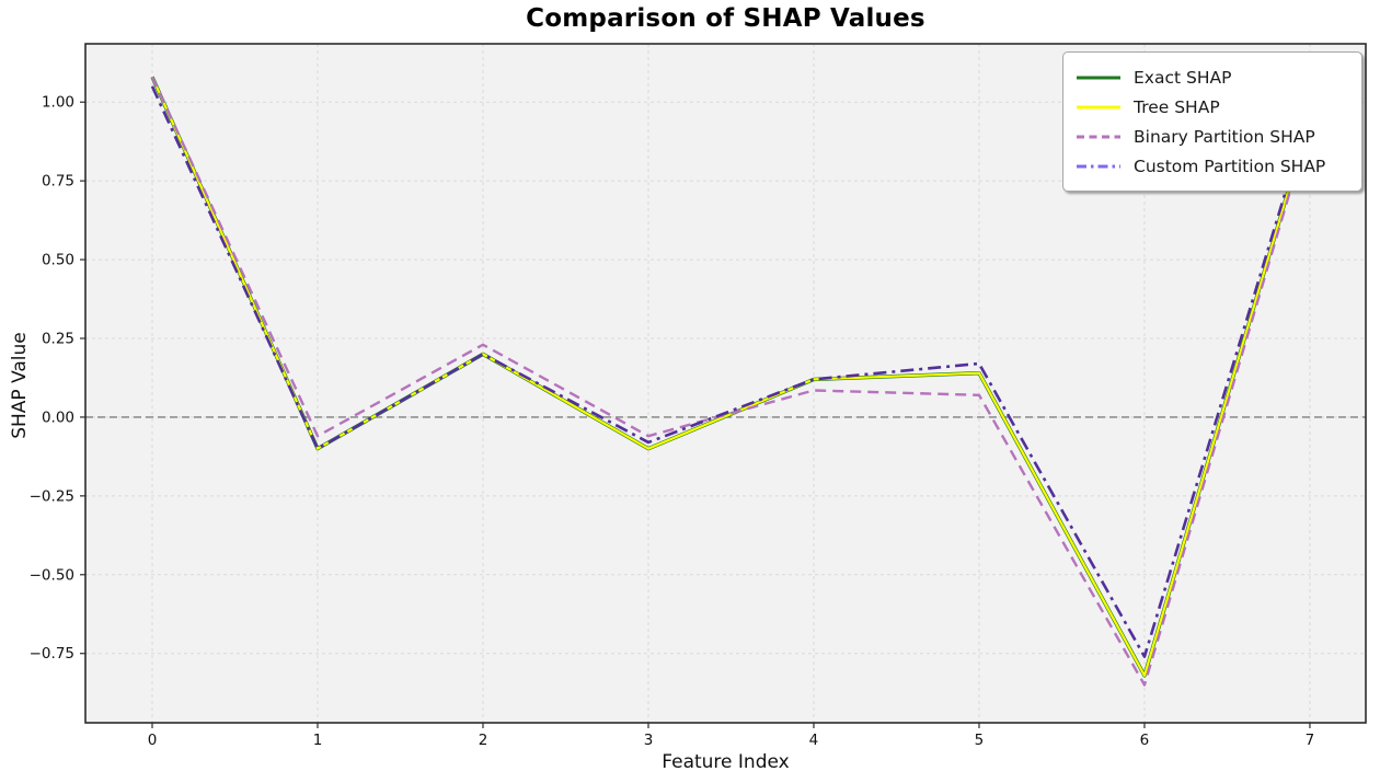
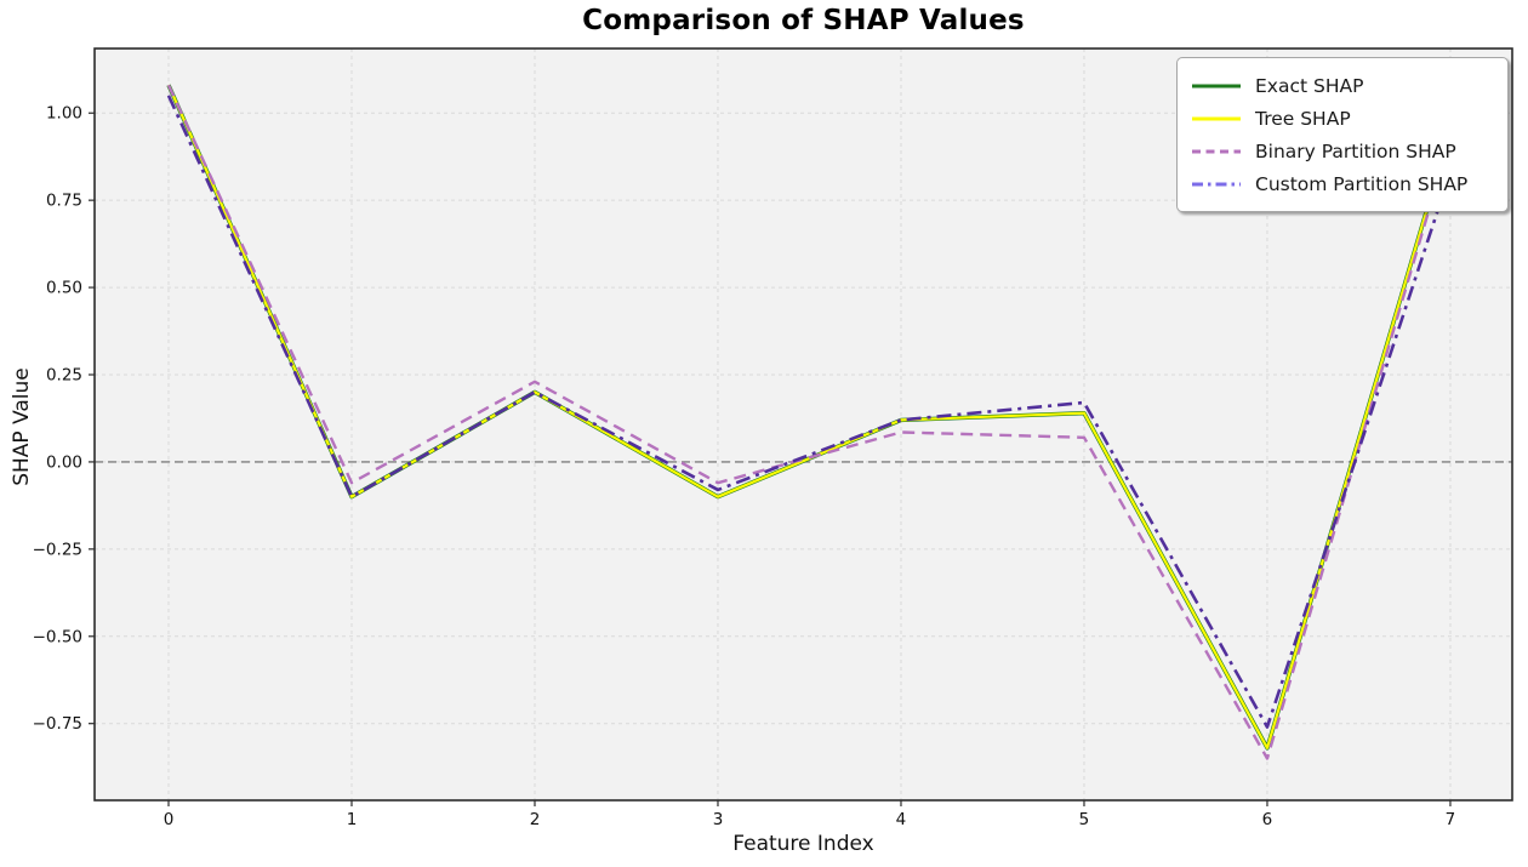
Custom Partition SHAP/7: 0.97 -> 0.83
